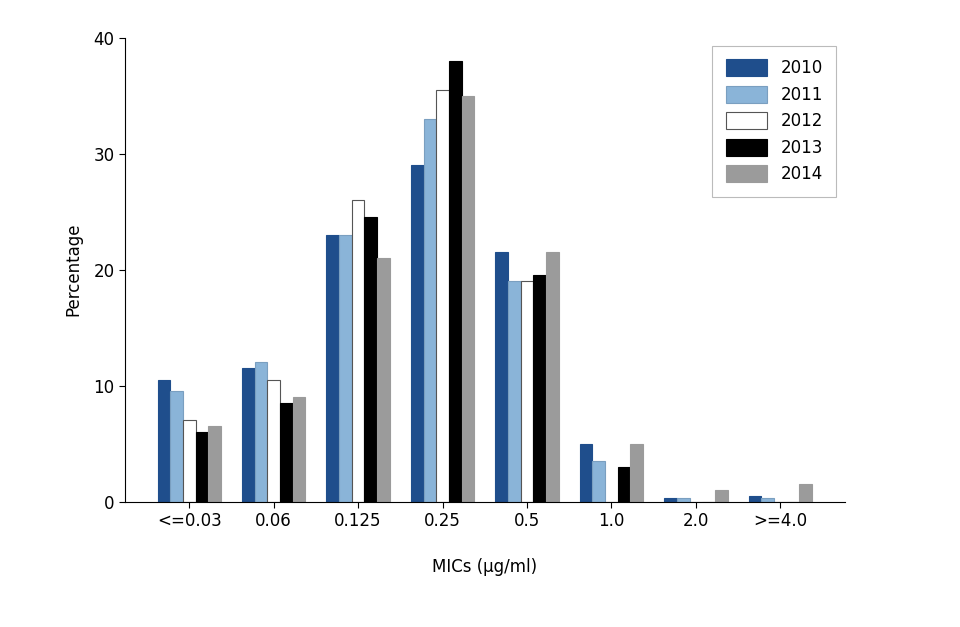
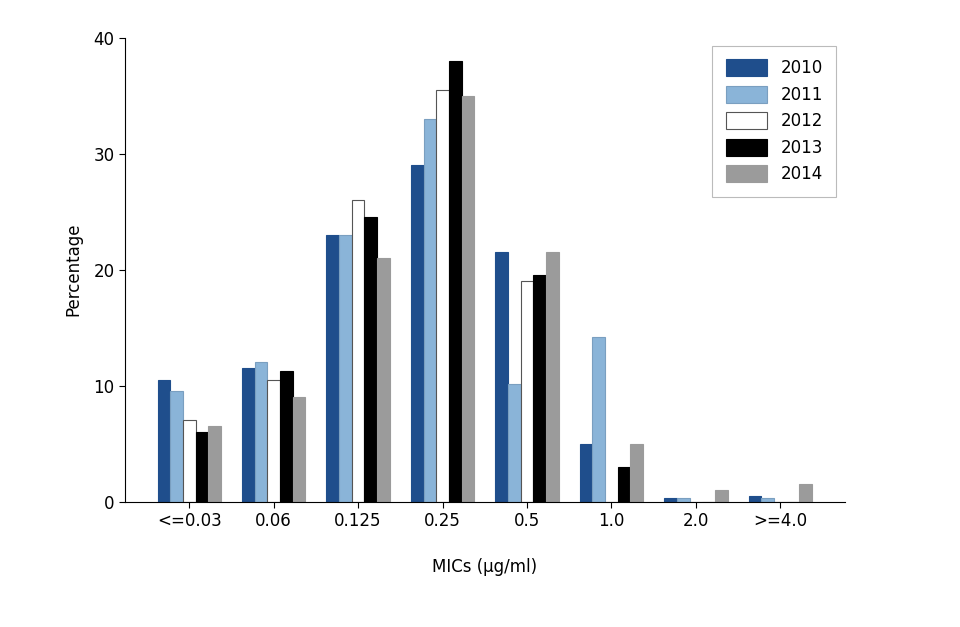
2013/0.06: 8.5 -> 11.3
2011/0.5: 19.0 -> 10.1
2011/1.0: 3.5 -> 14.2
